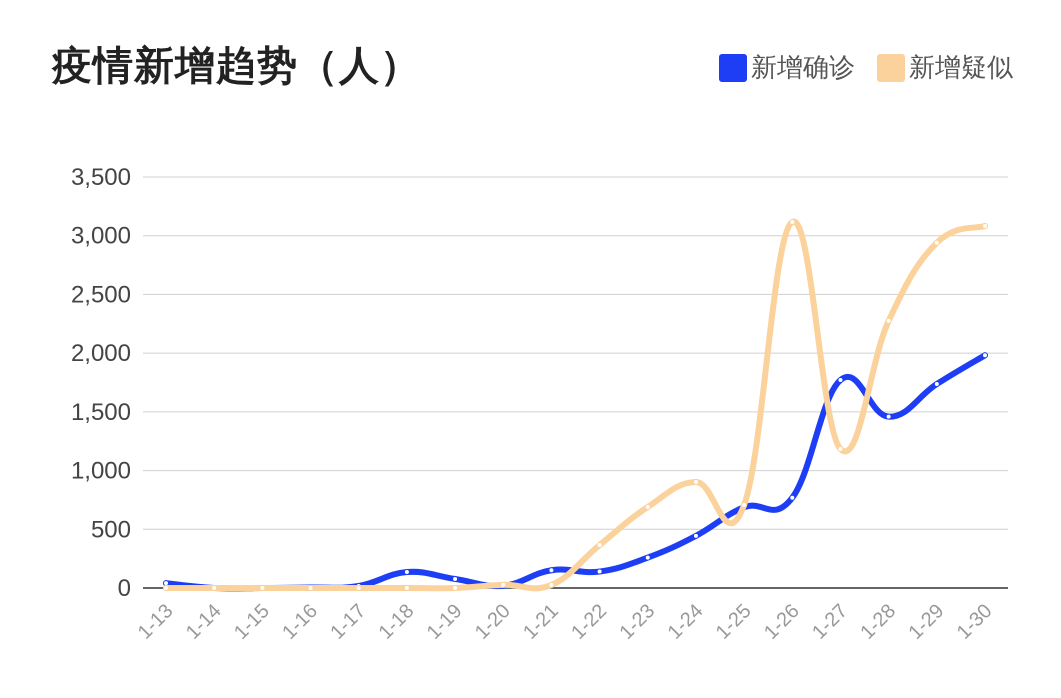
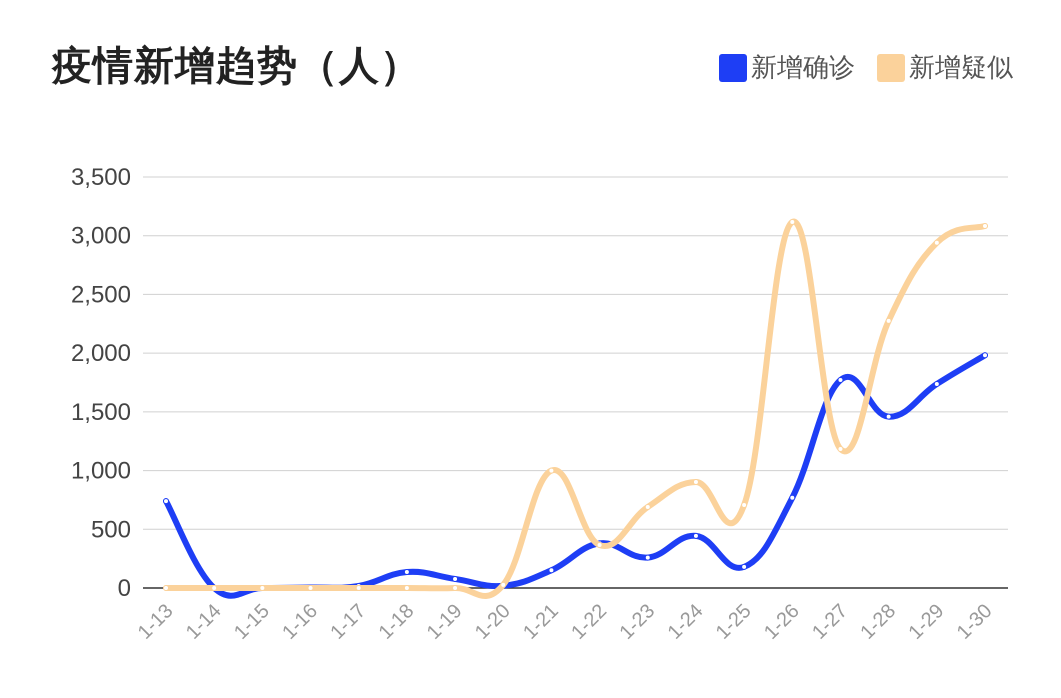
新增确诊/1-13: 40 -> 740
新增疑似/1-21: 30 -> 1000
新增确诊/1-22: 140 -> 380
新增确诊/1-25: 690 -> 180
